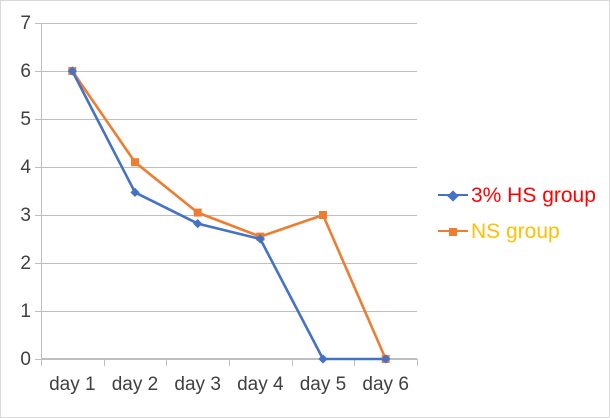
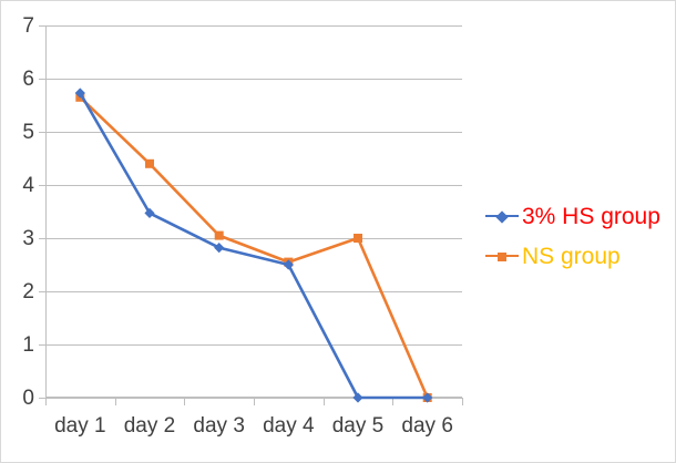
3% HS group/day 1: 6.0 -> 5.7
NS group/day 1: 6.0 -> 5.7
NS group/day 2: 4.1 -> 4.4
